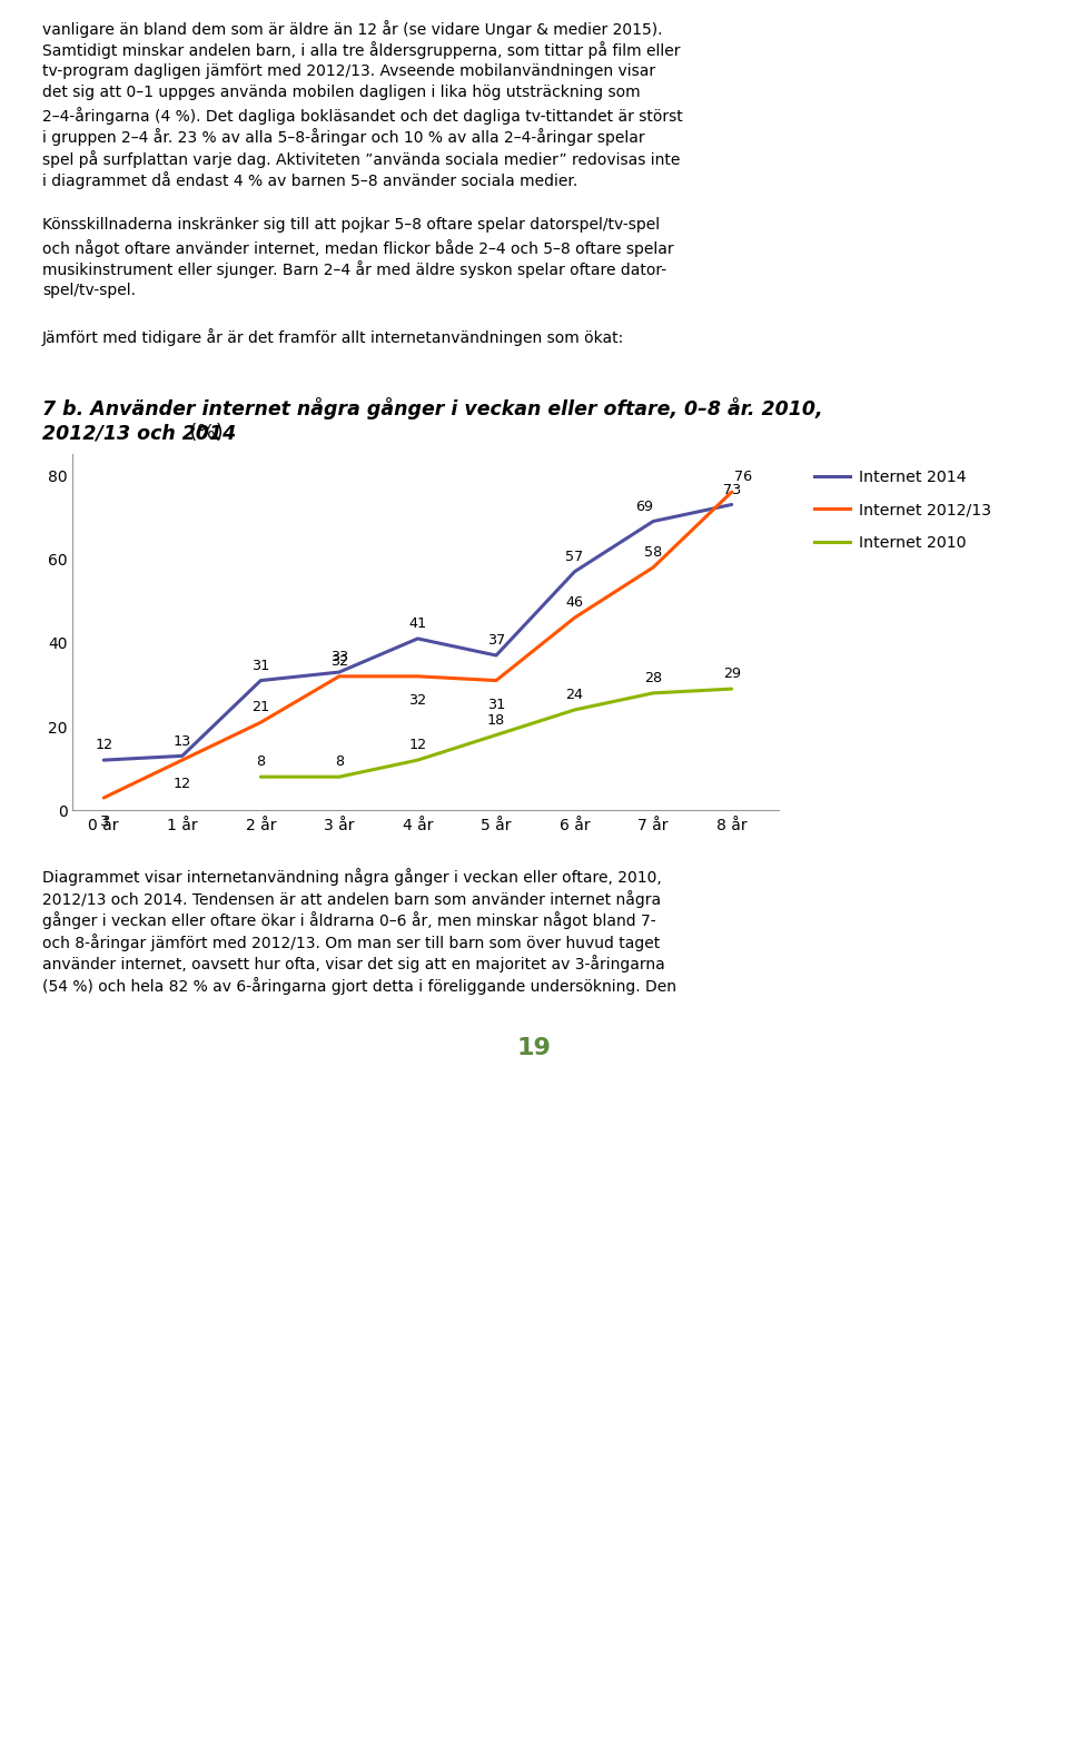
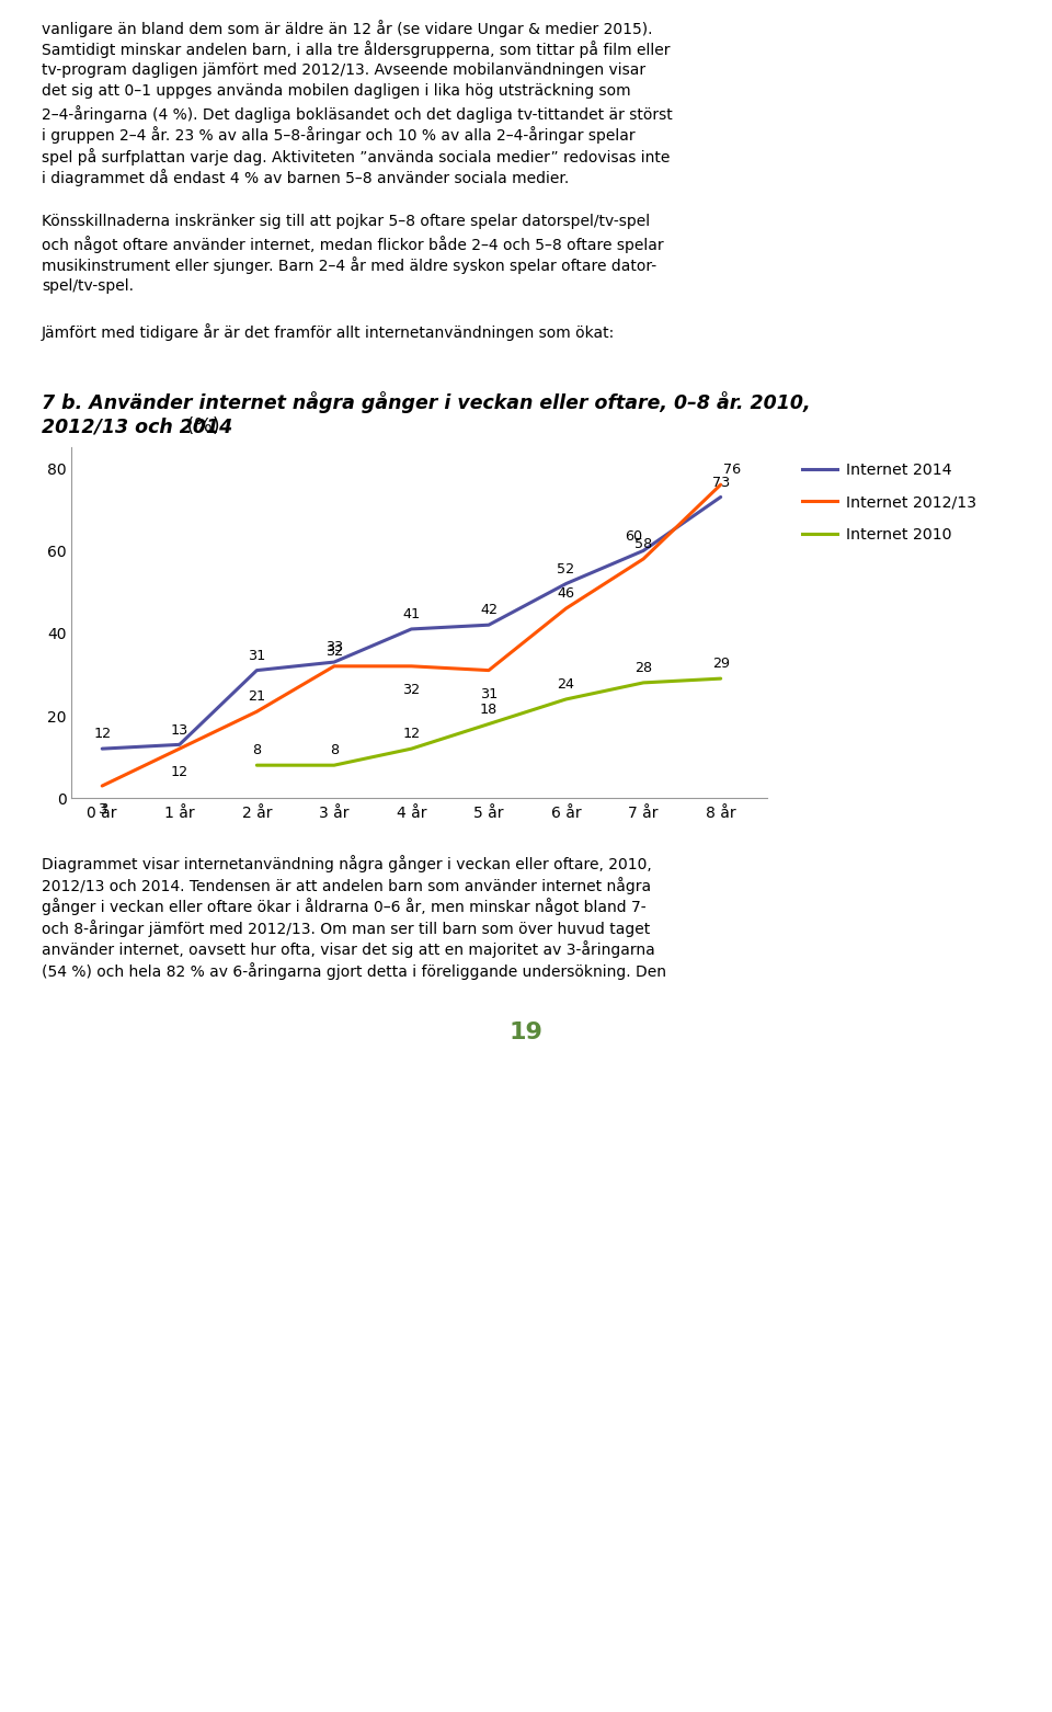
Internet 2014/5 år: 37 -> 42
Internet 2014/6 år: 57 -> 52
Internet 2014/7 år: 69 -> 60
